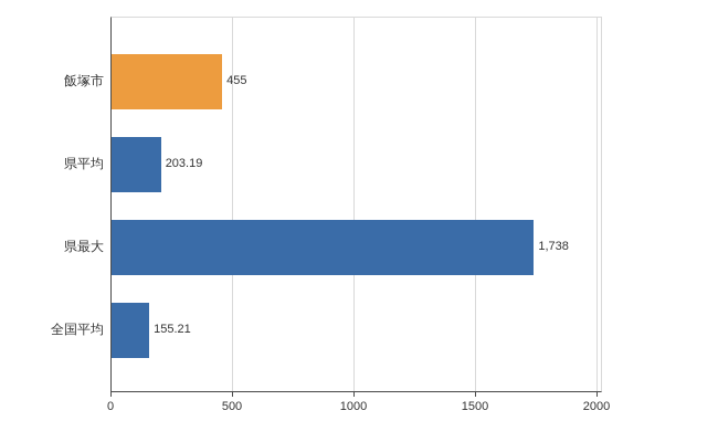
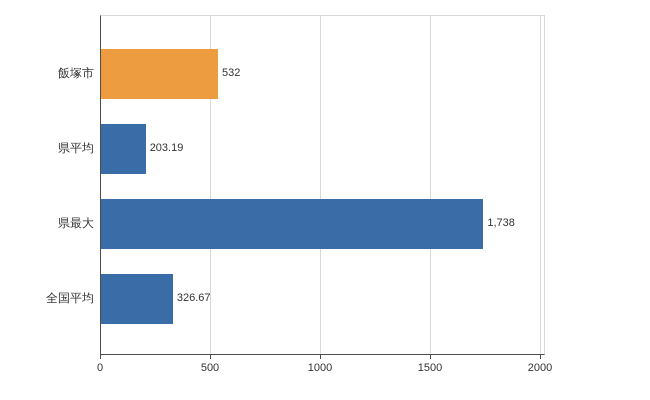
飯塚市: 455 -> 532
全国平均: 155.21 -> 326.67
